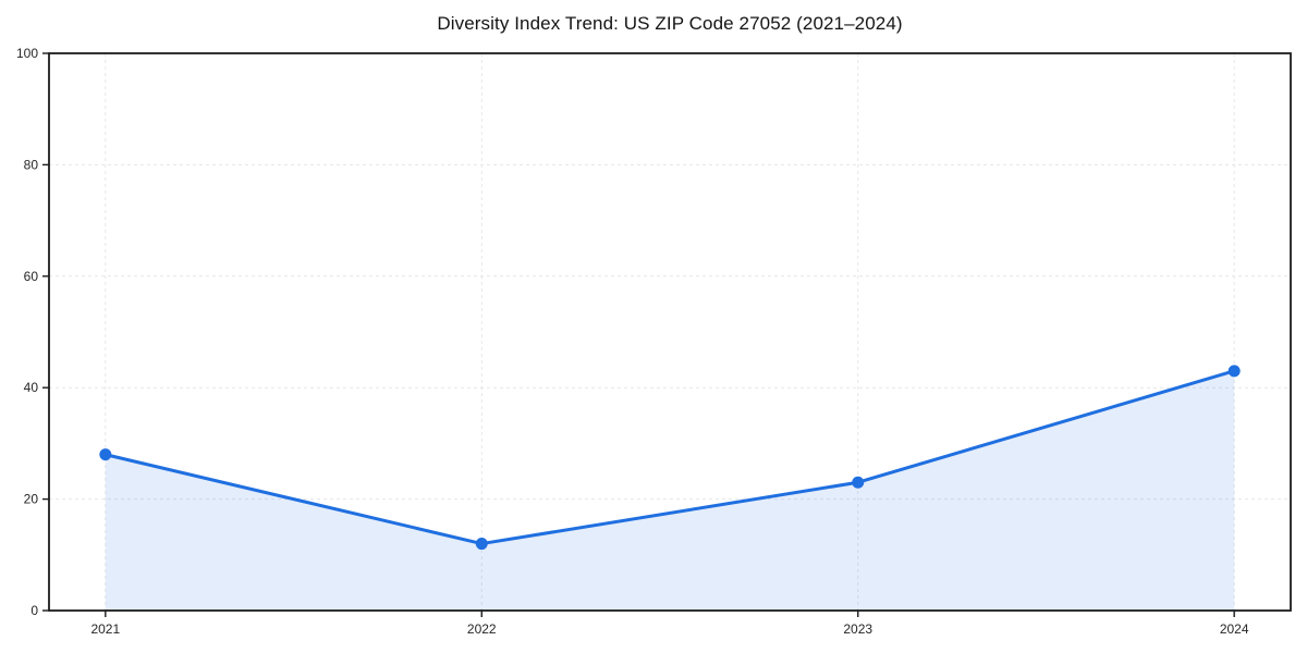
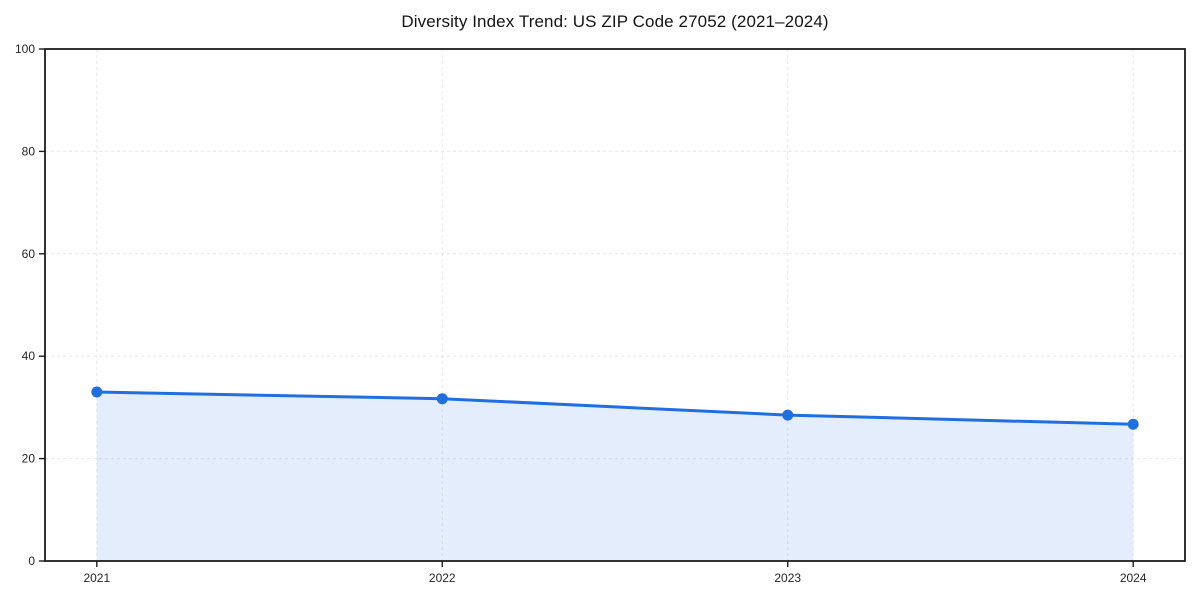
2021: 28 -> 33
2022: 12 -> 32
2023: 23 -> 28
2024: 43 -> 27
